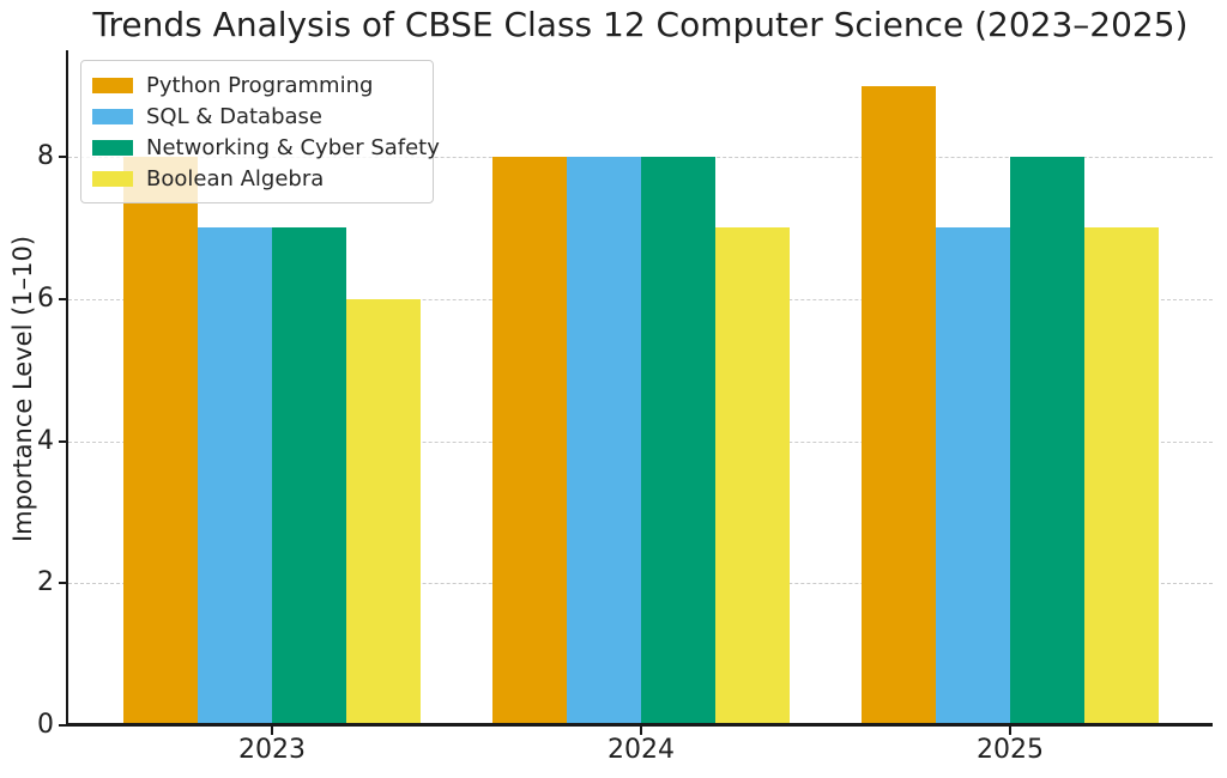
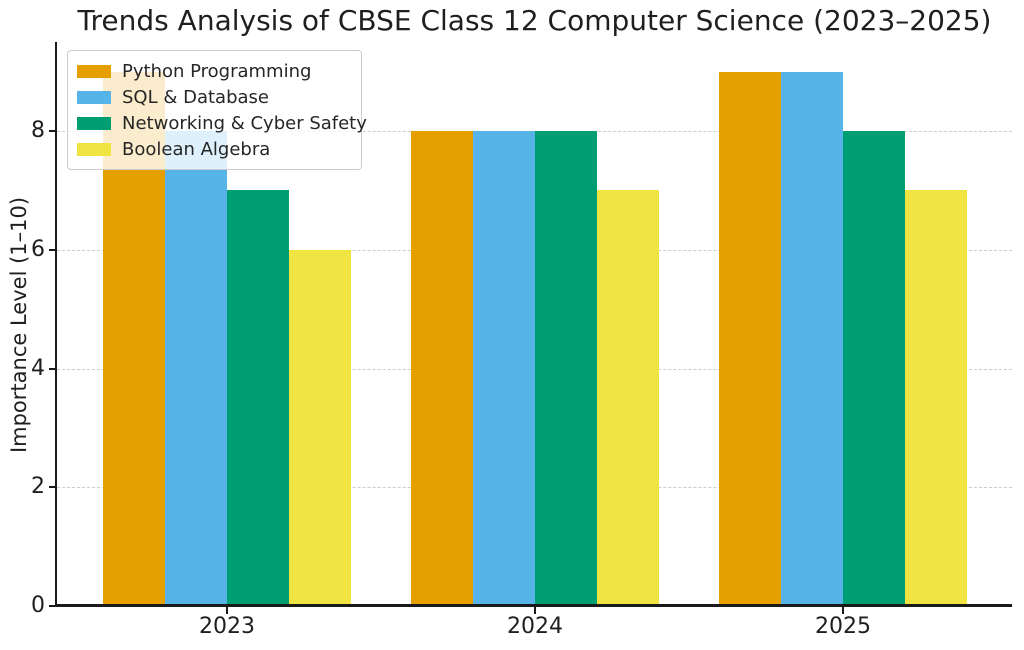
Python Programming/2023: 8 -> 9
SQL & Database/2023: 7 -> 8
SQL & Database/2025: 7 -> 9
